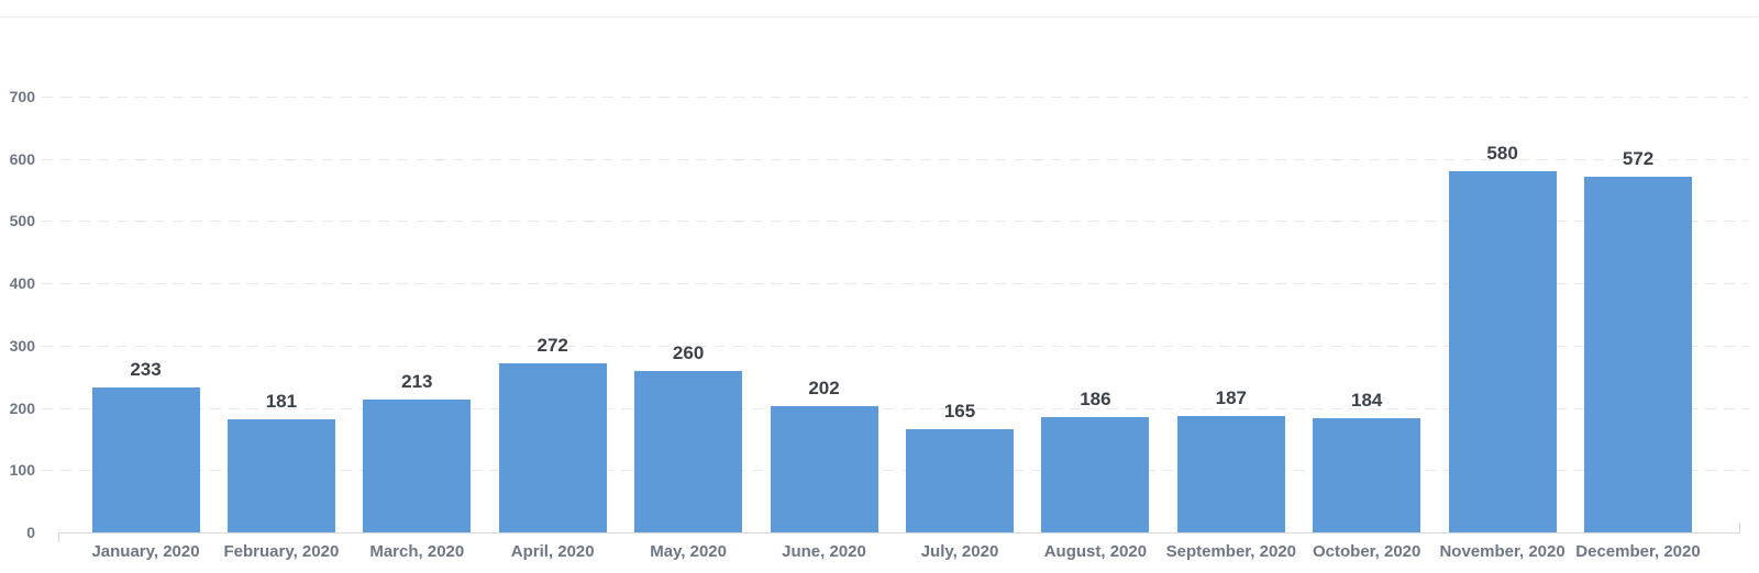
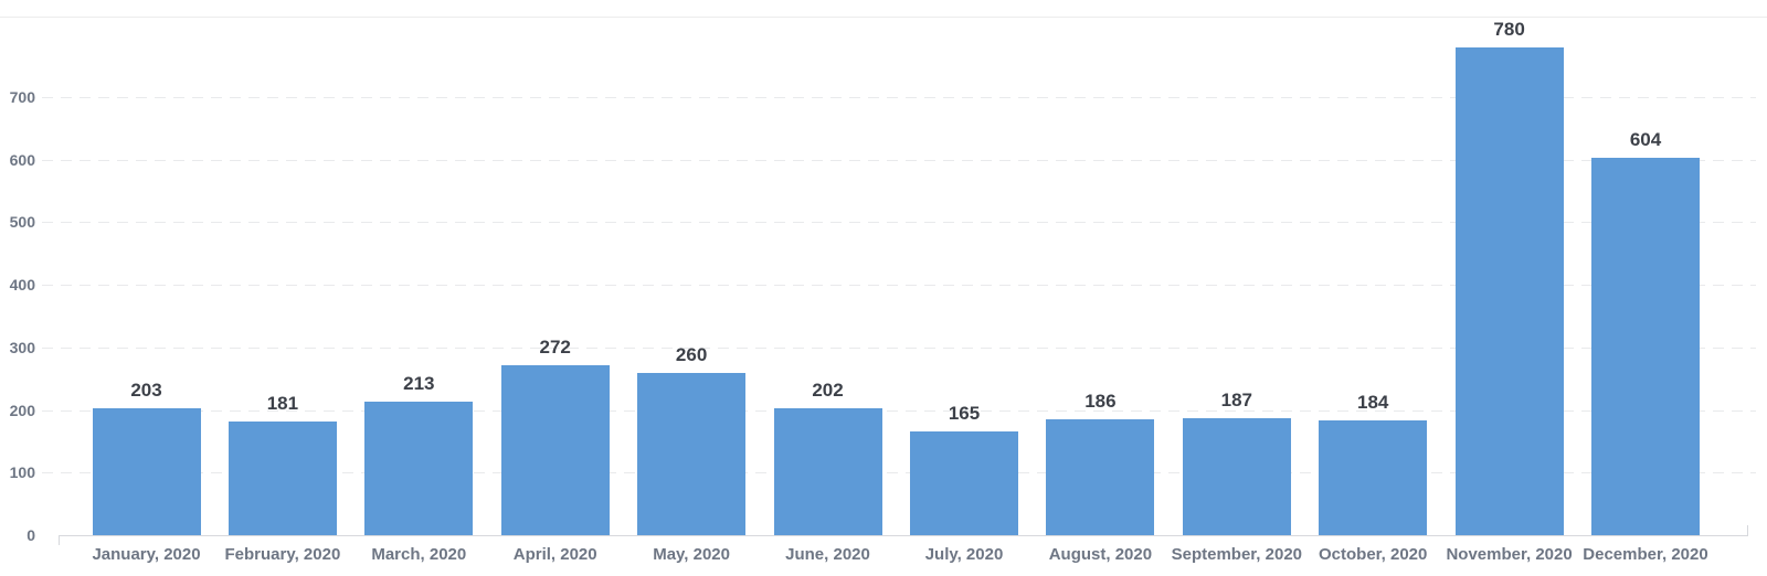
January, 2020: 233 -> 203
November, 2020: 580 -> 780
December, 2020: 572 -> 604
